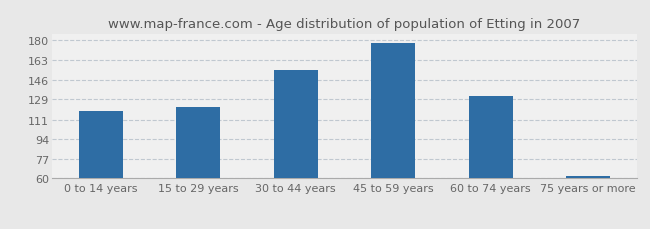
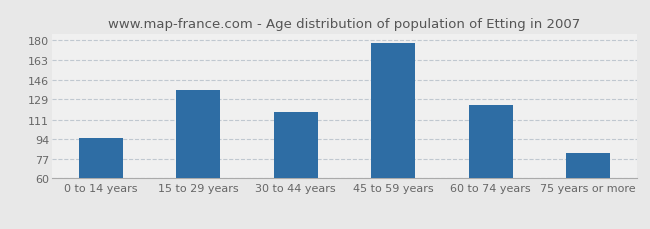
0 to 14 years: 119 -> 95
15 to 29 years: 122 -> 137
30 to 44 years: 154 -> 118
60 to 74 years: 132 -> 124
75 years or more: 62 -> 82
